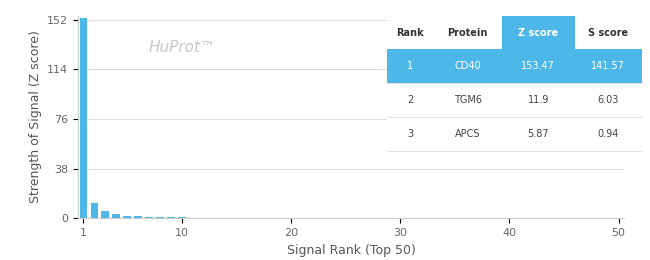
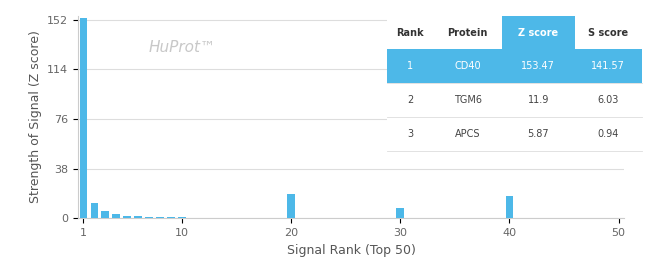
20: 0 -> 19
30: 0 -> 8
40: 0 -> 17
